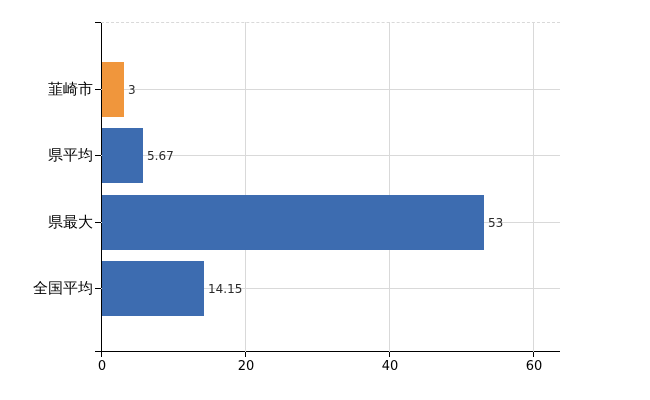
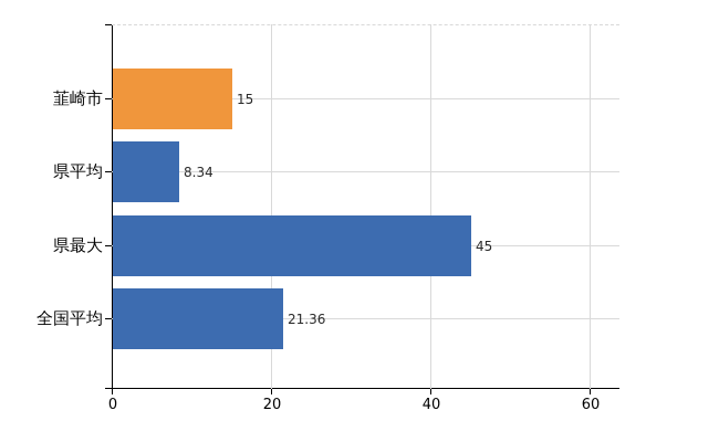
韮崎市: 3 -> 15
県平均: 5.67 -> 8.34
県最大: 53 -> 45
全国平均: 14.15 -> 21.36
